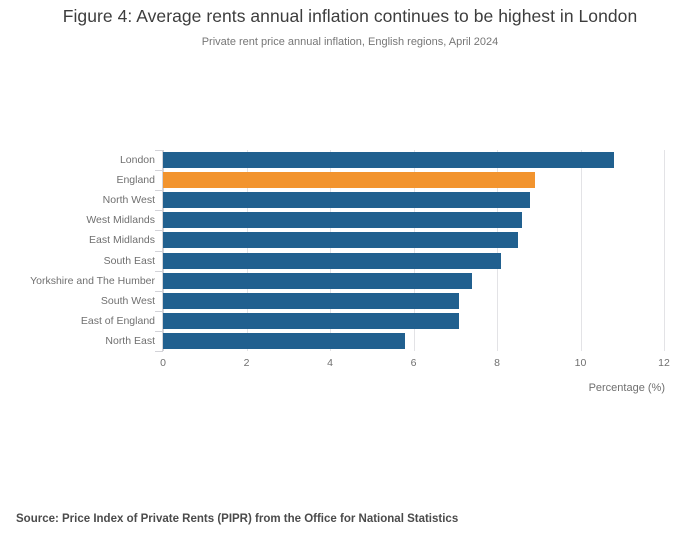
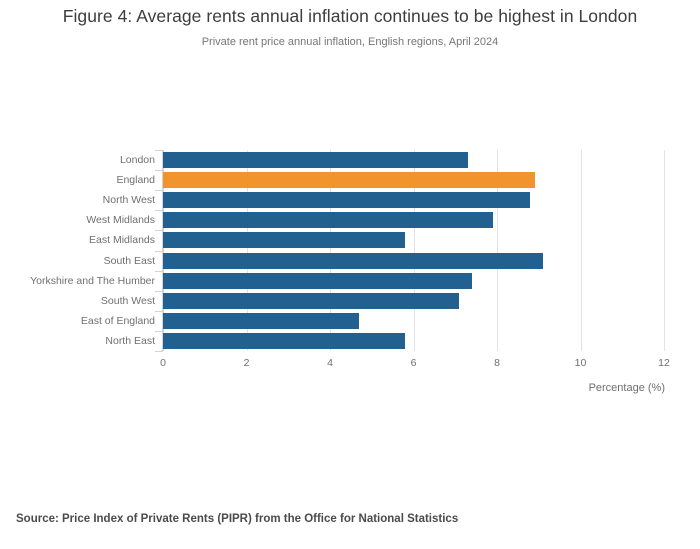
London: 10.8 -> 7.3
West Midlands: 8.6 -> 7.9
East Midlands: 8.5 -> 5.8
South East: 8.1 -> 9.1
East of England: 7.1 -> 4.7
